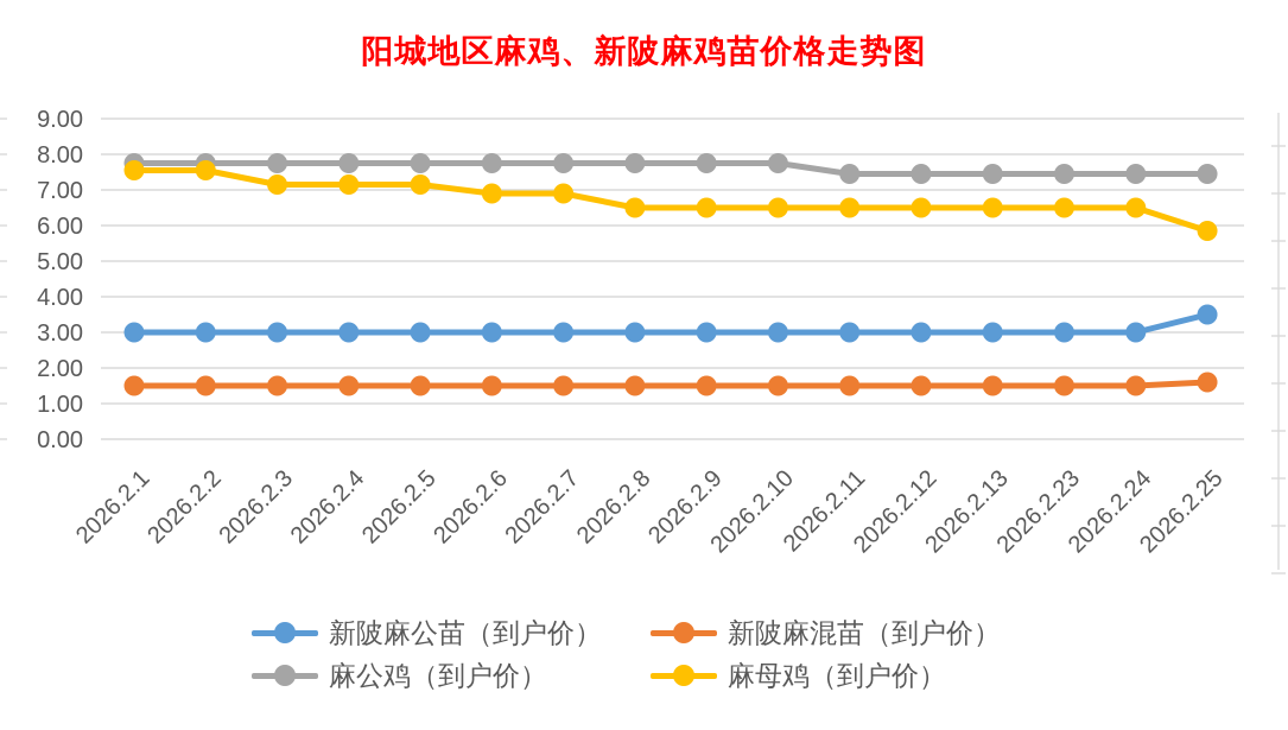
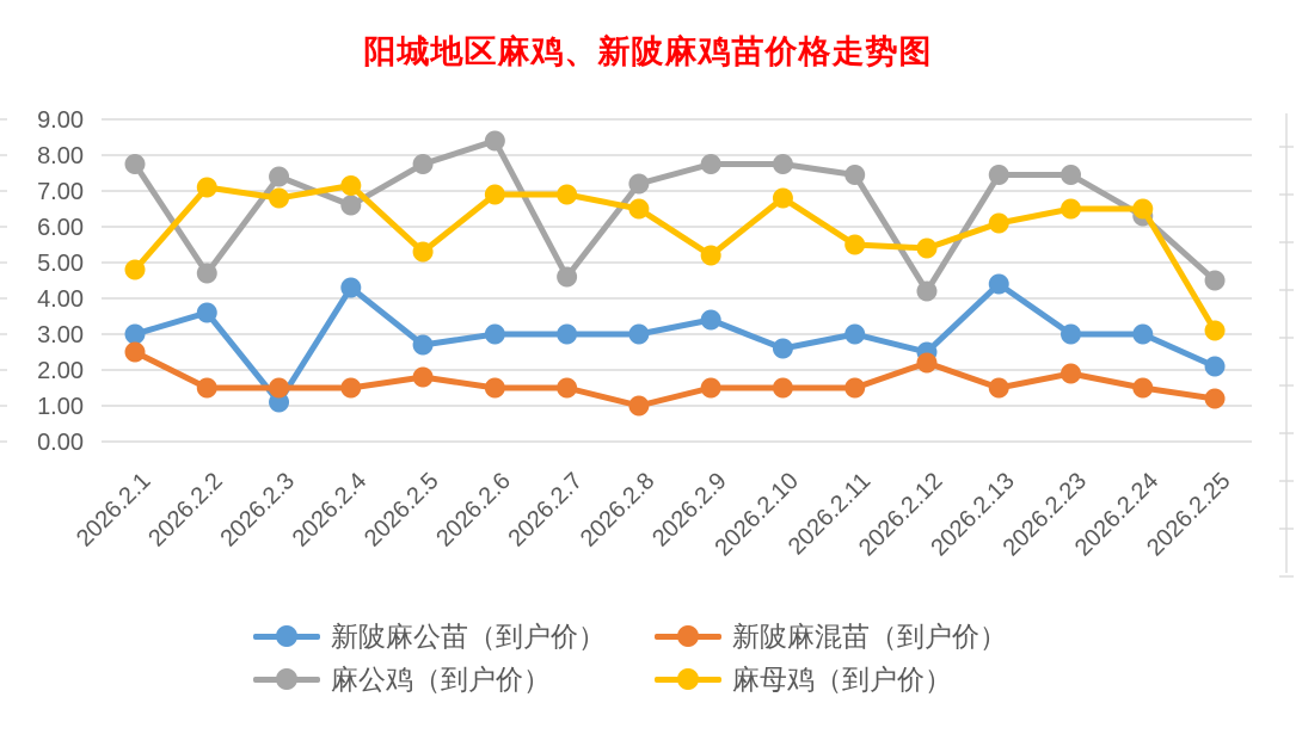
新陂麻混苗（到户价）/2026.2.1: 1.5 -> 2.5
麻母鸡（到户价）/2026.2.1: 7.5 -> 4.8
新陂麻公苗（到户价）/2026.2.2: 3.0 -> 3.6
麻公鸡（到户价）/2026.2.2: 7.8 -> 4.7
麻母鸡（到户价）/2026.2.2: 7.5 -> 7.1
新陂麻公苗（到户价）/2026.2.3: 3.0 -> 1.1
麻公鸡（到户价）/2026.2.3: 7.8 -> 7.4
麻母鸡（到户价）/2026.2.3: 7.2 -> 6.8
新陂麻公苗（到户价）/2026.2.4: 3.0 -> 4.3
麻公鸡（到户价）/2026.2.4: 7.8 -> 6.6
新陂麻公苗（到户价）/2026.2.5: 3.0 -> 2.7
新陂麻混苗（到户价）/2026.2.5: 1.5 -> 1.8
麻母鸡（到户价）/2026.2.5: 7.2 -> 5.3
麻公鸡（到户价）/2026.2.6: 7.8 -> 8.4
麻公鸡（到户价）/2026.2.7: 7.8 -> 4.6
新陂麻混苗（到户价）/2026.2.8: 1.5 -> 1.0
麻公鸡（到户价）/2026.2.8: 7.8 -> 7.2
新陂麻公苗（到户价）/2026.2.9: 3.0 -> 3.4
麻母鸡（到户价）/2026.2.9: 6.5 -> 5.2
新陂麻公苗（到户价）/2026.2.10: 3.0 -> 2.6
麻母鸡（到户价）/2026.2.10: 6.5 -> 6.8
麻母鸡（到户价）/2026.2.11: 6.5 -> 5.5
新陂麻公苗（到户价）/2026.2.12: 3.0 -> 2.5
新陂麻混苗（到户价）/2026.2.12: 1.5 -> 2.2
麻公鸡（到户价）/2026.2.12: 7.5 -> 4.2
麻母鸡（到户价）/2026.2.12: 6.5 -> 5.4
新陂麻公苗（到户价）/2026.2.13: 3.0 -> 4.4
麻母鸡（到户价）/2026.2.13: 6.5 -> 6.1
新陂麻混苗（到户价）/2026.2.23: 1.5 -> 1.9
麻公鸡（到户价）/2026.2.24: 7.5 -> 6.3
新陂麻公苗（到户价）/2026.2.25: 3.5 -> 2.1
新陂麻混苗（到户价）/2026.2.25: 1.6 -> 1.2
麻公鸡（到户价）/2026.2.25: 7.5 -> 4.5
麻母鸡（到户价）/2026.2.25: 5.8 -> 3.1
